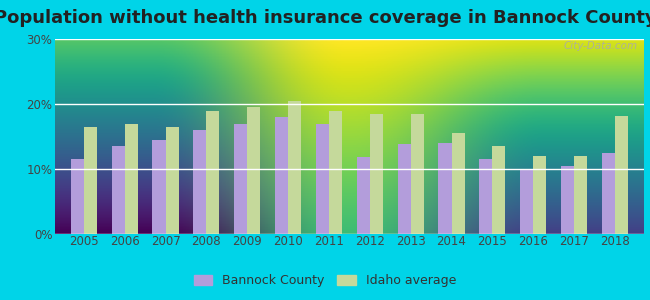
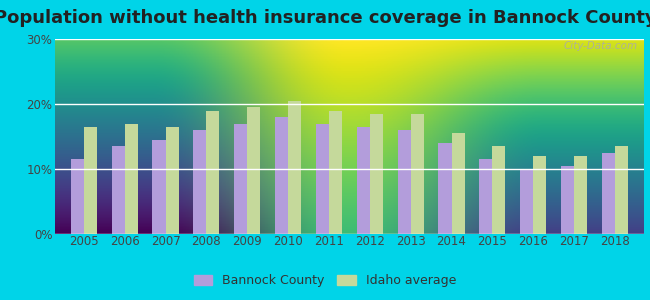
Bannock County/2012: 11.8% -> 16.5%
Bannock County/2013: 13.8% -> 16.0%
Idaho average/2018: 18.2% -> 13.5%
